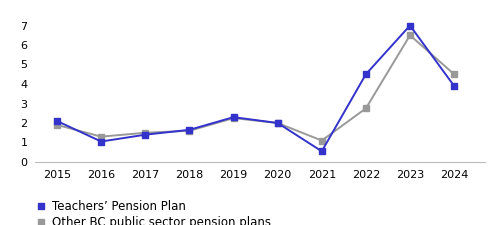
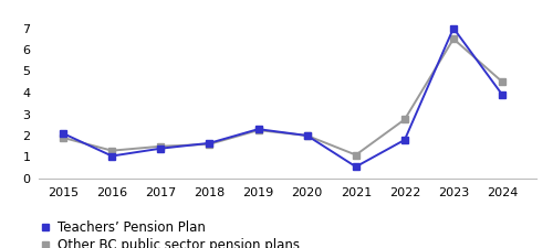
Teachers’ Pension Plan/2022: 4.5 -> 1.8
